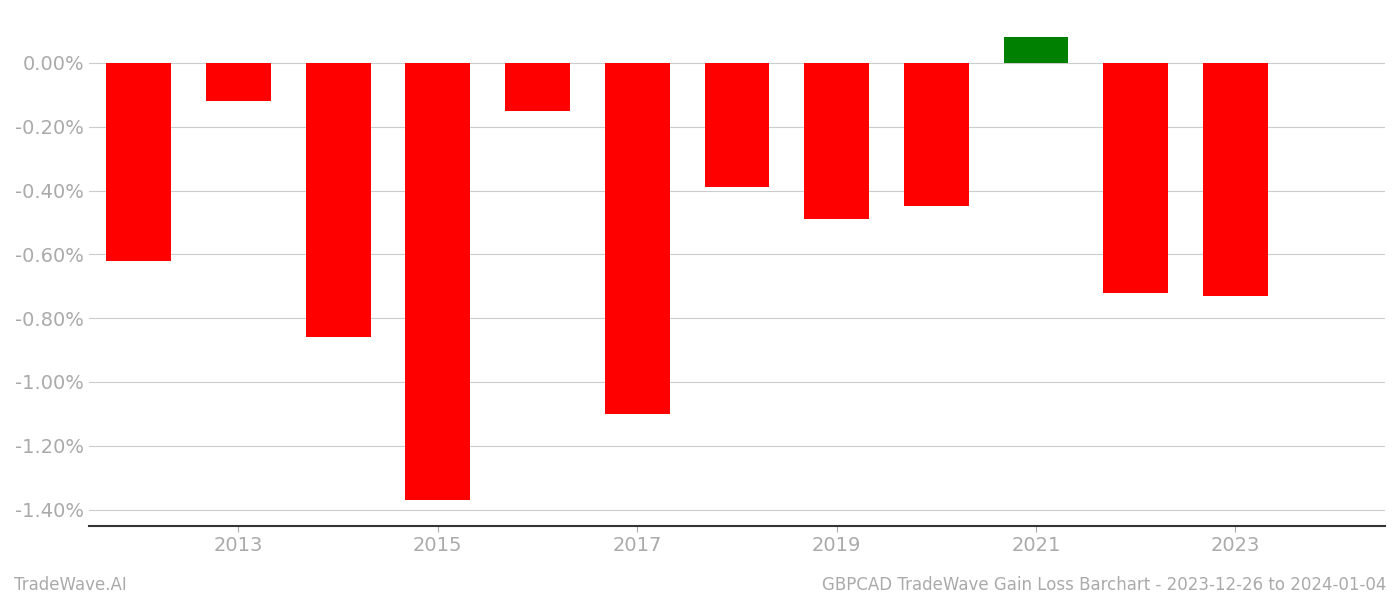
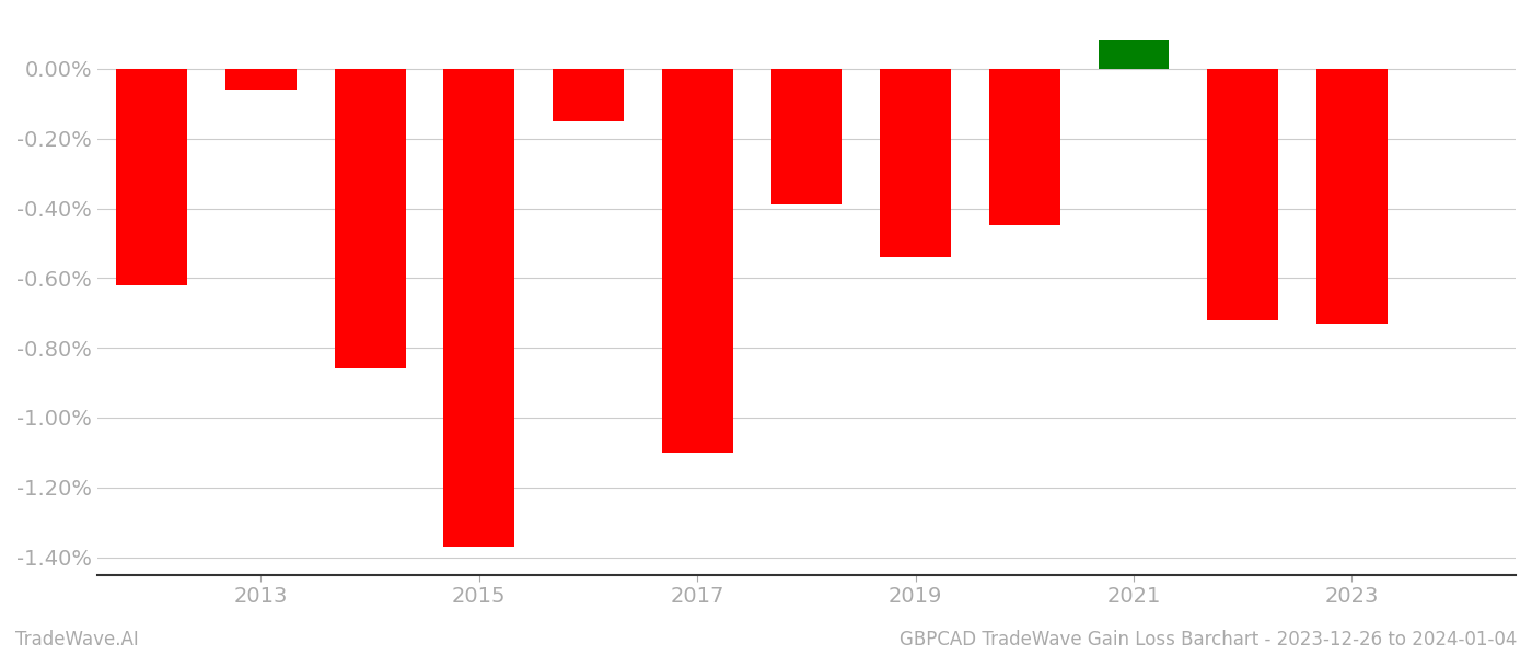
2013: -0.12% -> -0.06%
2019: -0.49% -> -0.54%
